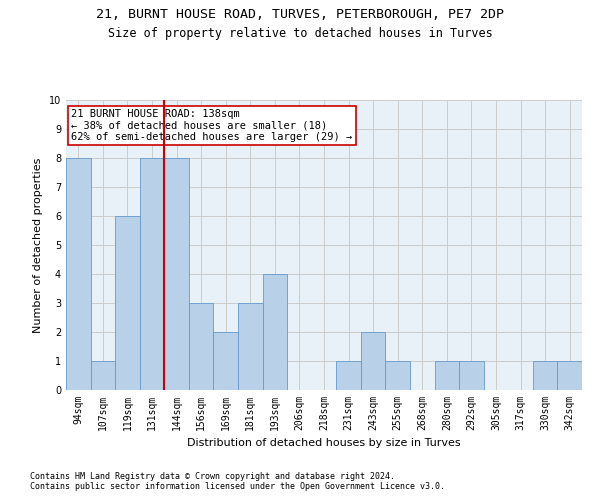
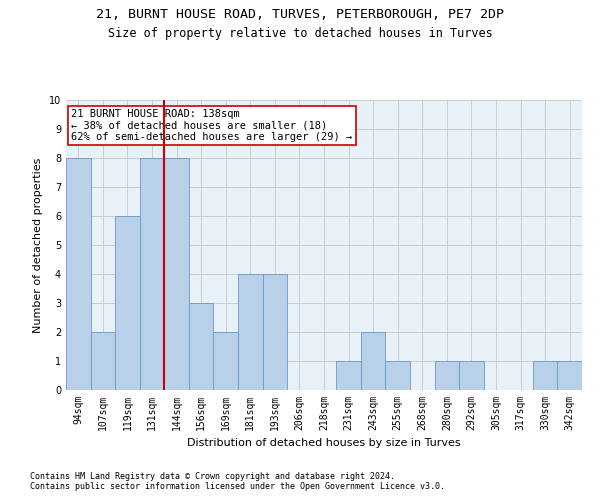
107sqm: 1 -> 2
181sqm: 3 -> 4
